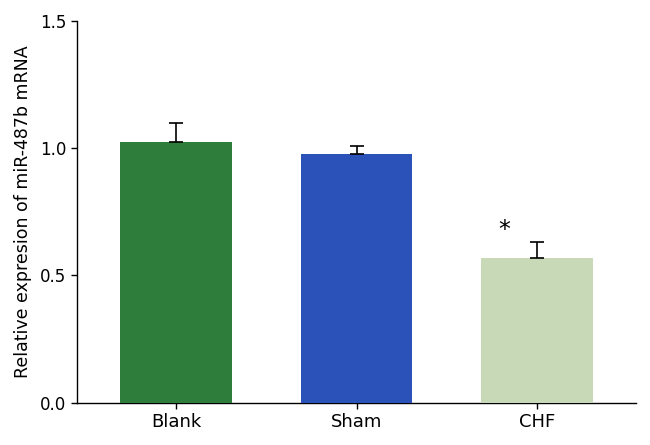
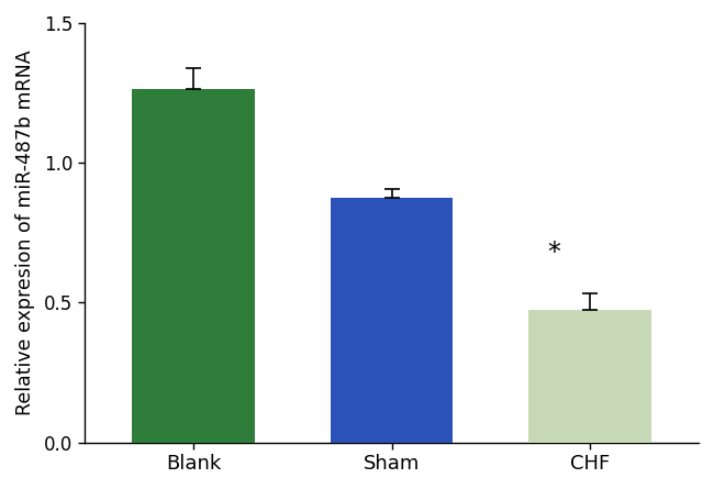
Blank: 1.025 -> 1.265
Sham: 0.978 -> 0.875
CHF: 0.570 -> 0.475
